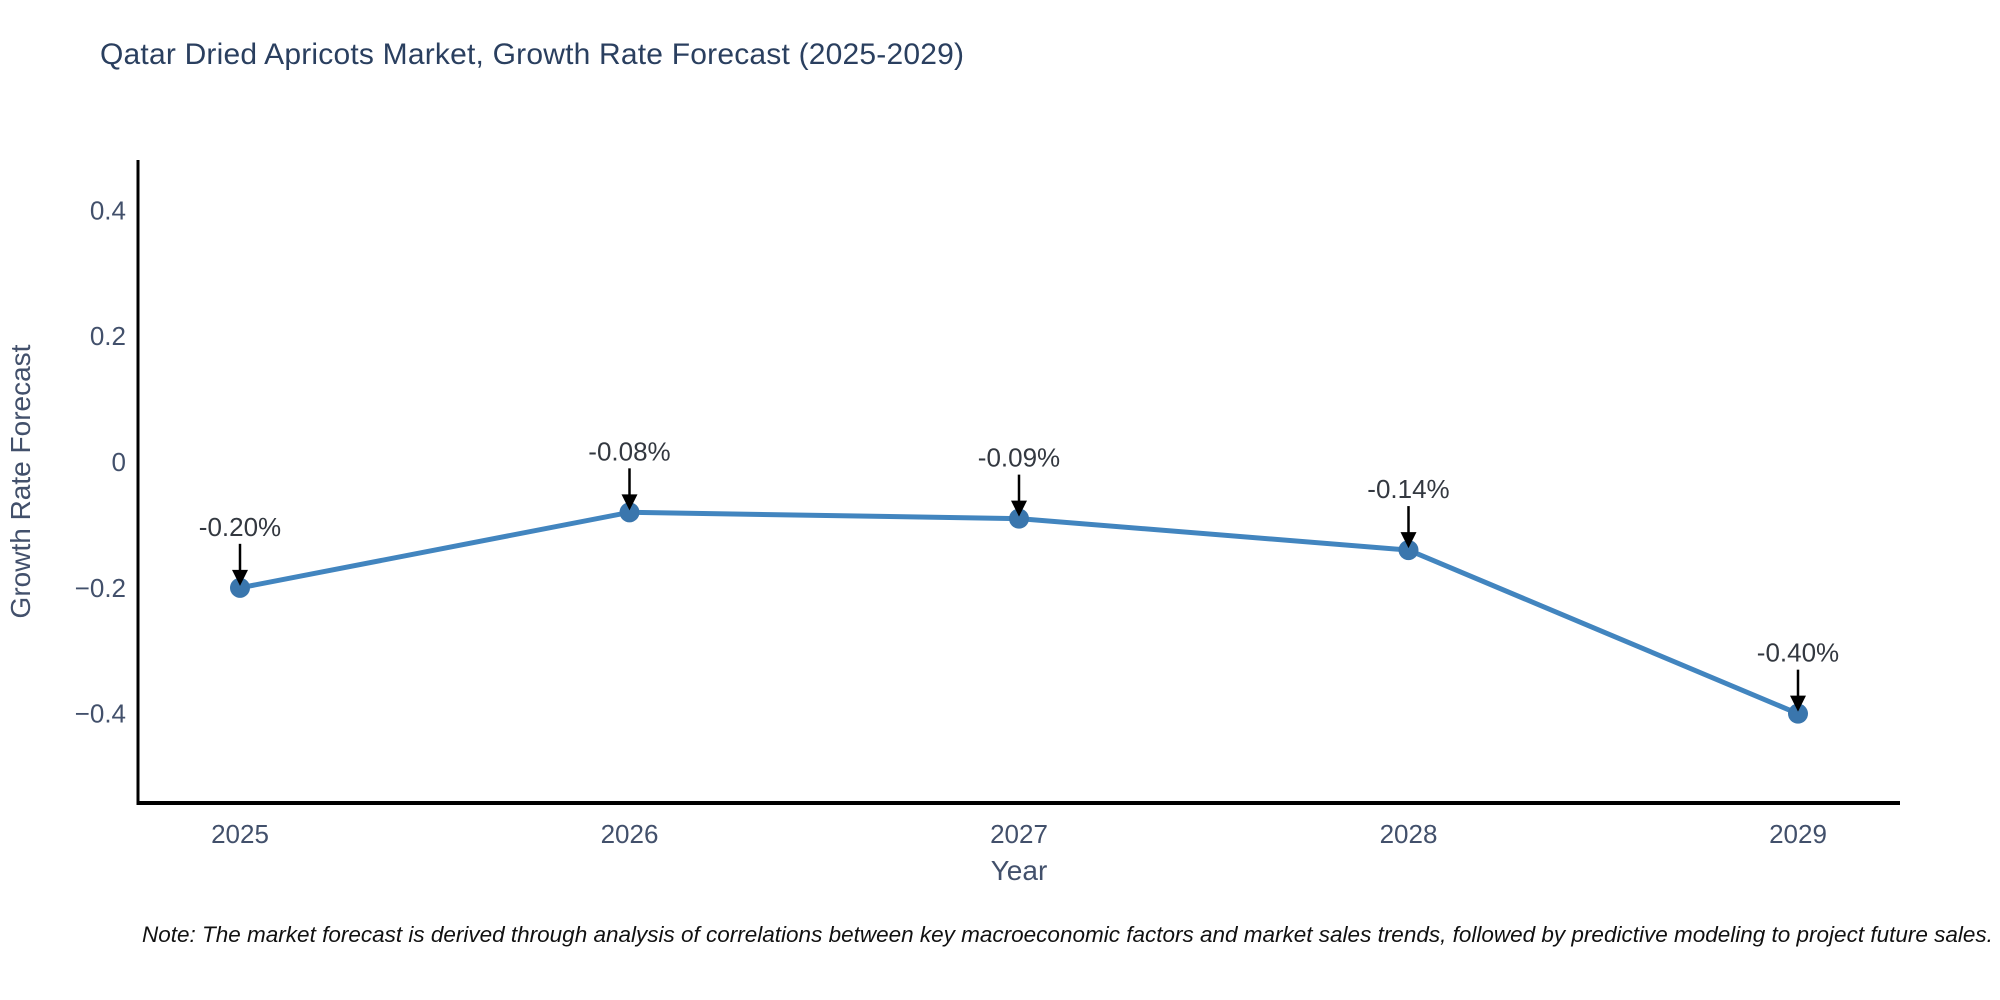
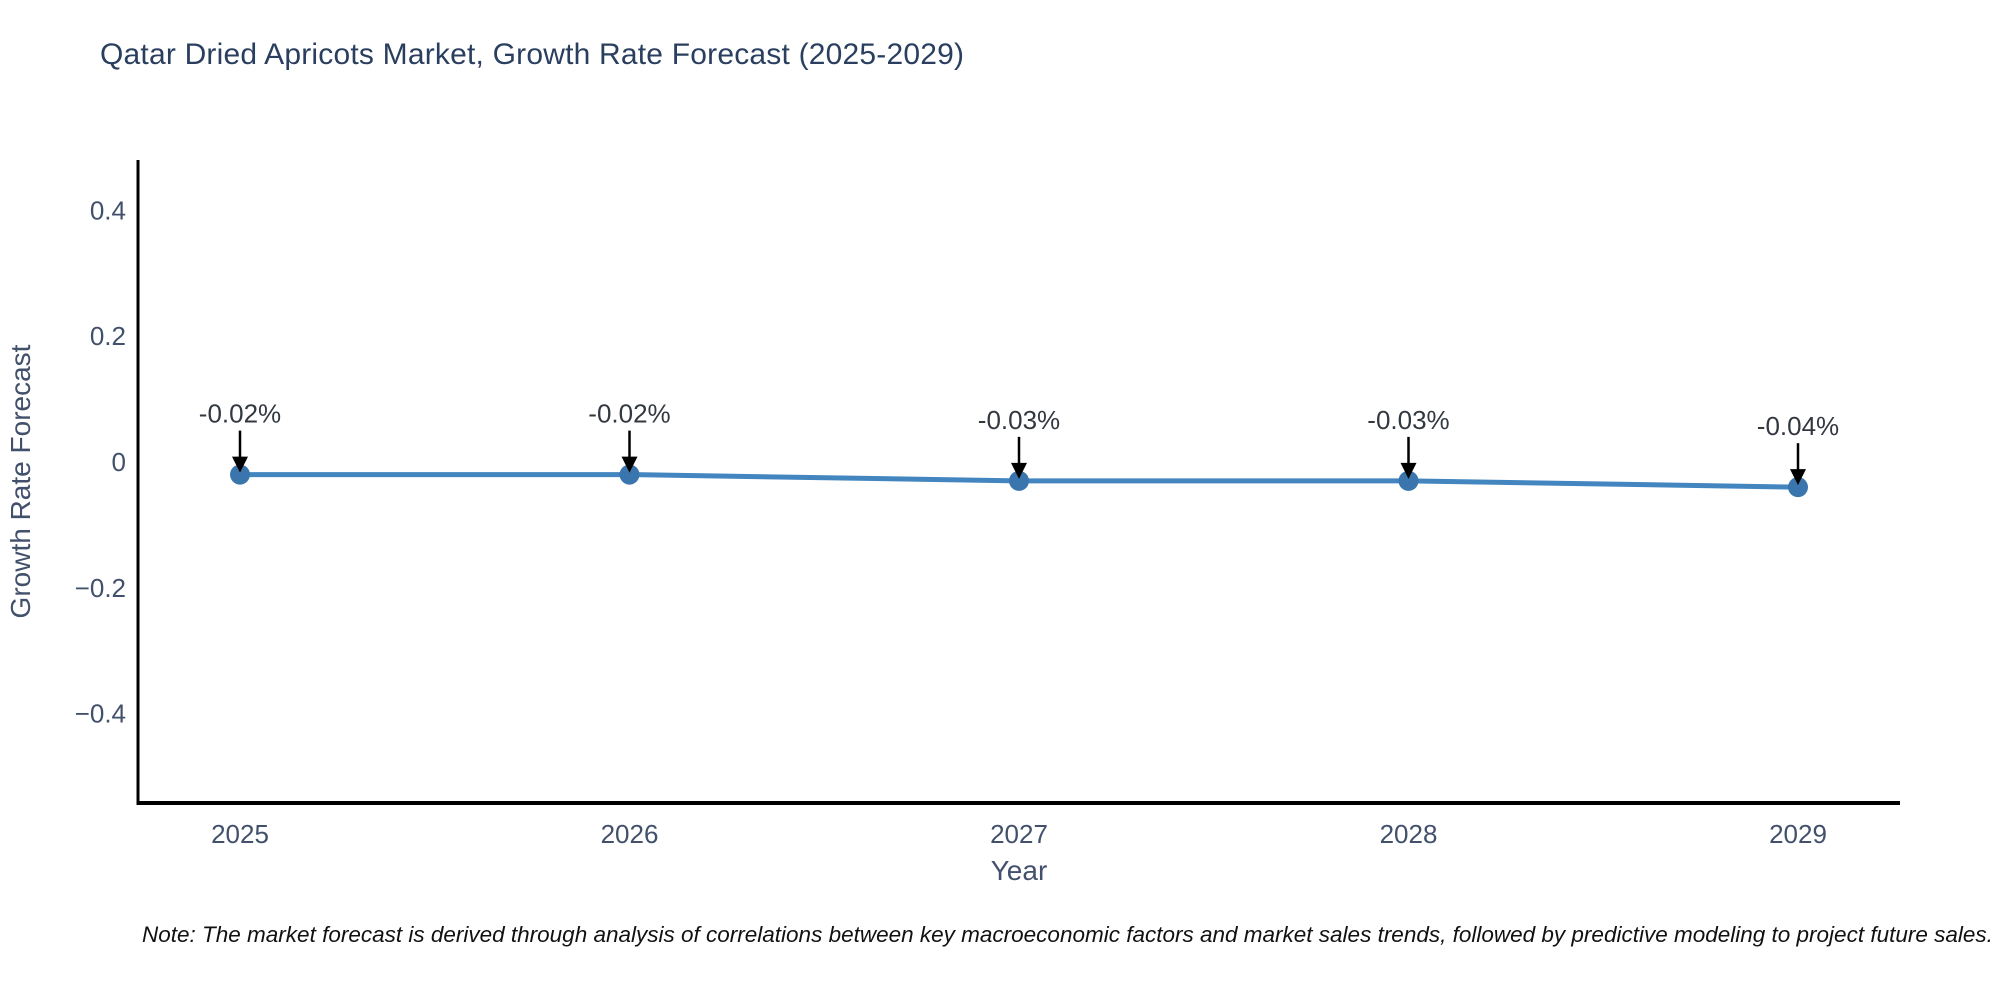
2025: -0.20% -> -0.02%
2026: -0.08% -> -0.02%
2027: -0.09% -> -0.03%
2028: -0.14% -> -0.03%
2029: -0.40% -> -0.04%
